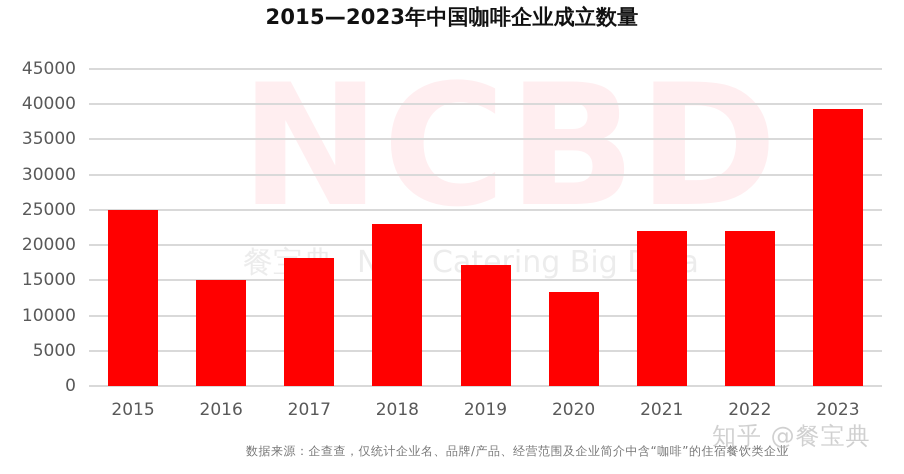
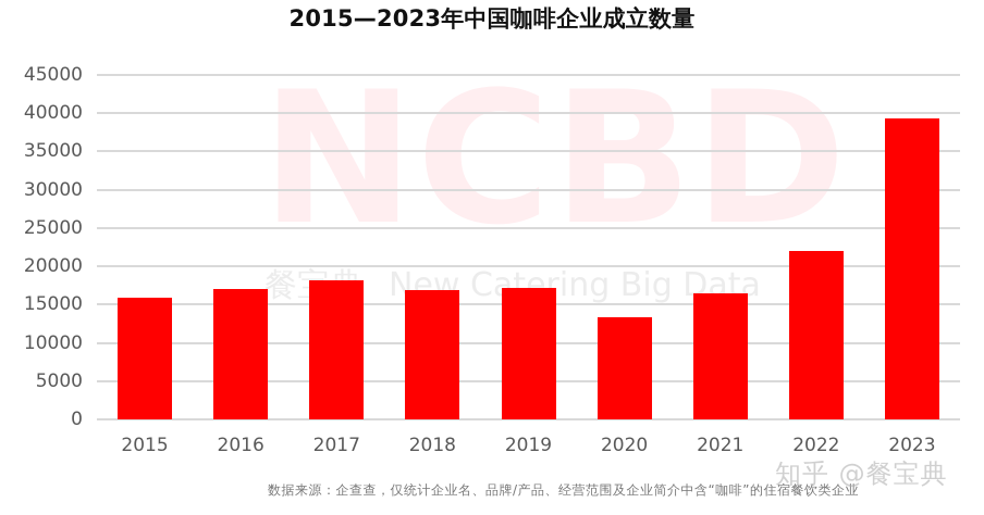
2015: 25000 -> 16000
2016: 15000 -> 17000
2018: 23000 -> 17000
2021: 22000 -> 16000
